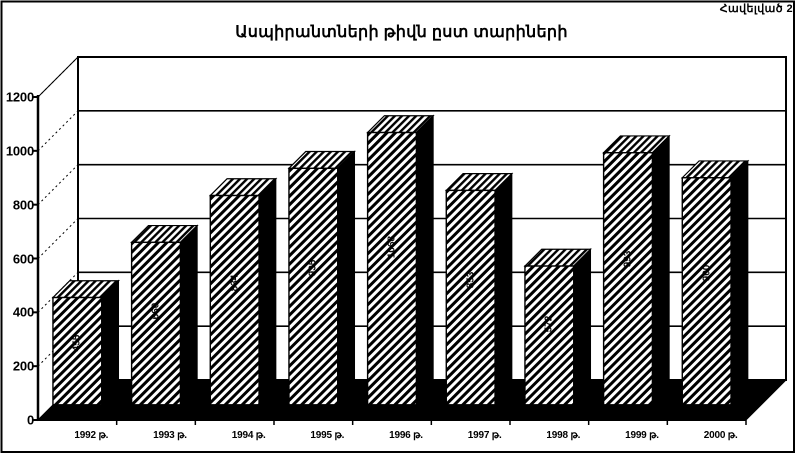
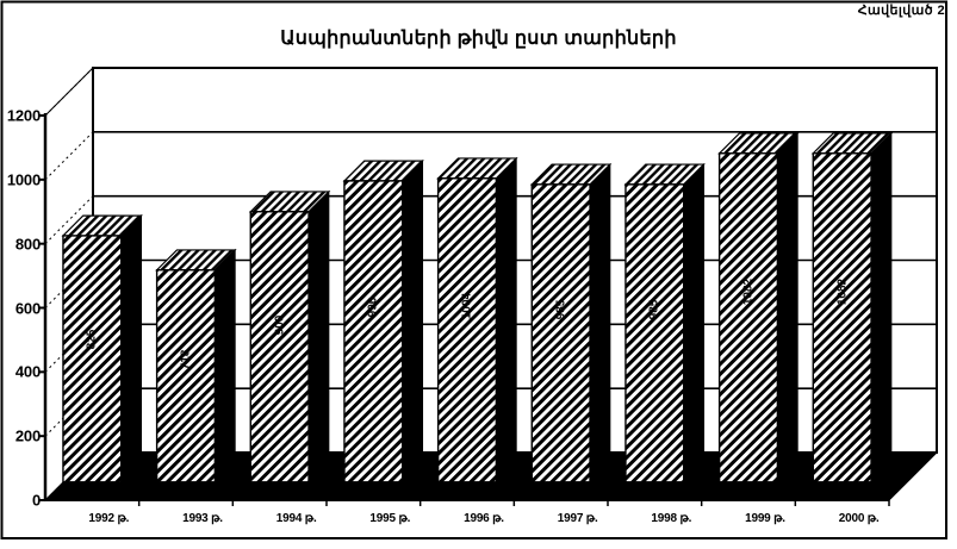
1992 թ.: 455 -> 825
1993 թ.: 660 -> 718
1994 թ.: 834 -> 900
1995 թ.: 935 -> 996
1996 թ.: 1068 -> 1004
1997 թ.: 853 -> 985
1998 թ.: 572 -> 985
1999 թ.: 993 -> 1082
2000 թ.: 900 -> 1082
